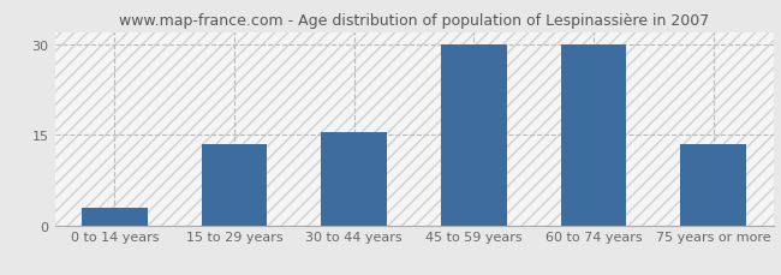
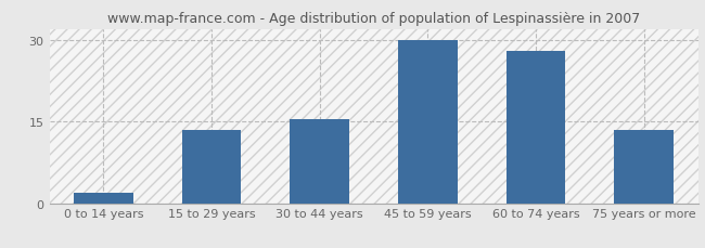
0 to 14 years: 3.0 -> 2.0
60 to 74 years: 30.0 -> 28.0
